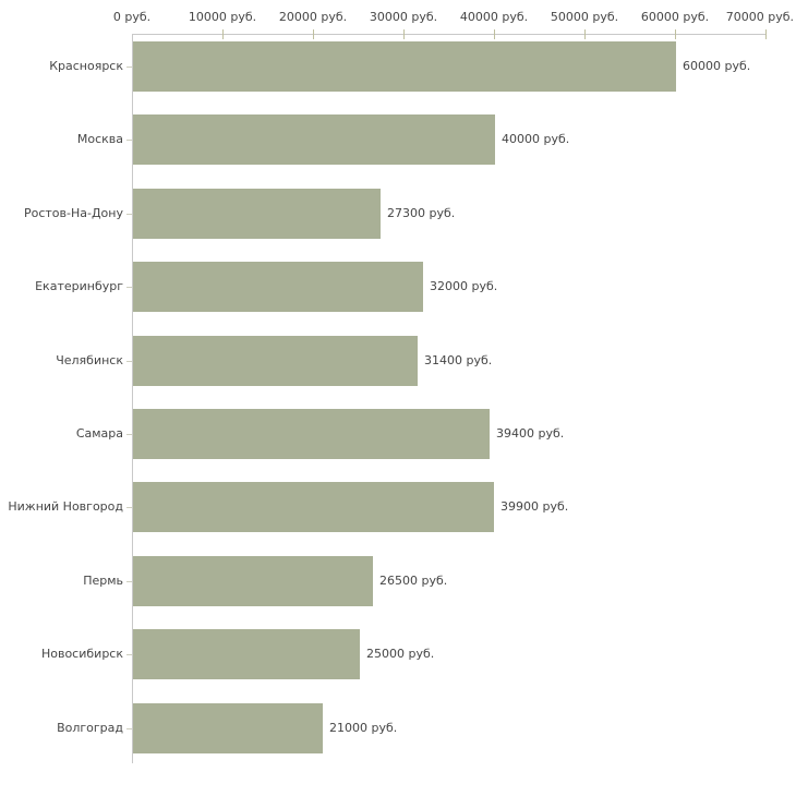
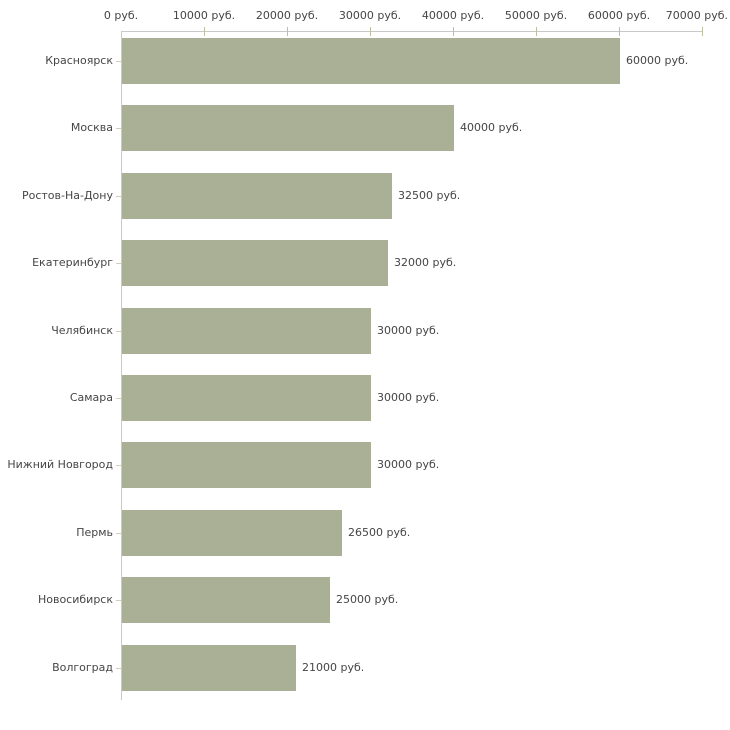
Ростов-На-Дону: 27300 -> 32500
Челябинск: 31400 -> 30000
Самара: 39400 -> 30000
Нижний Новгород: 39900 -> 30000
